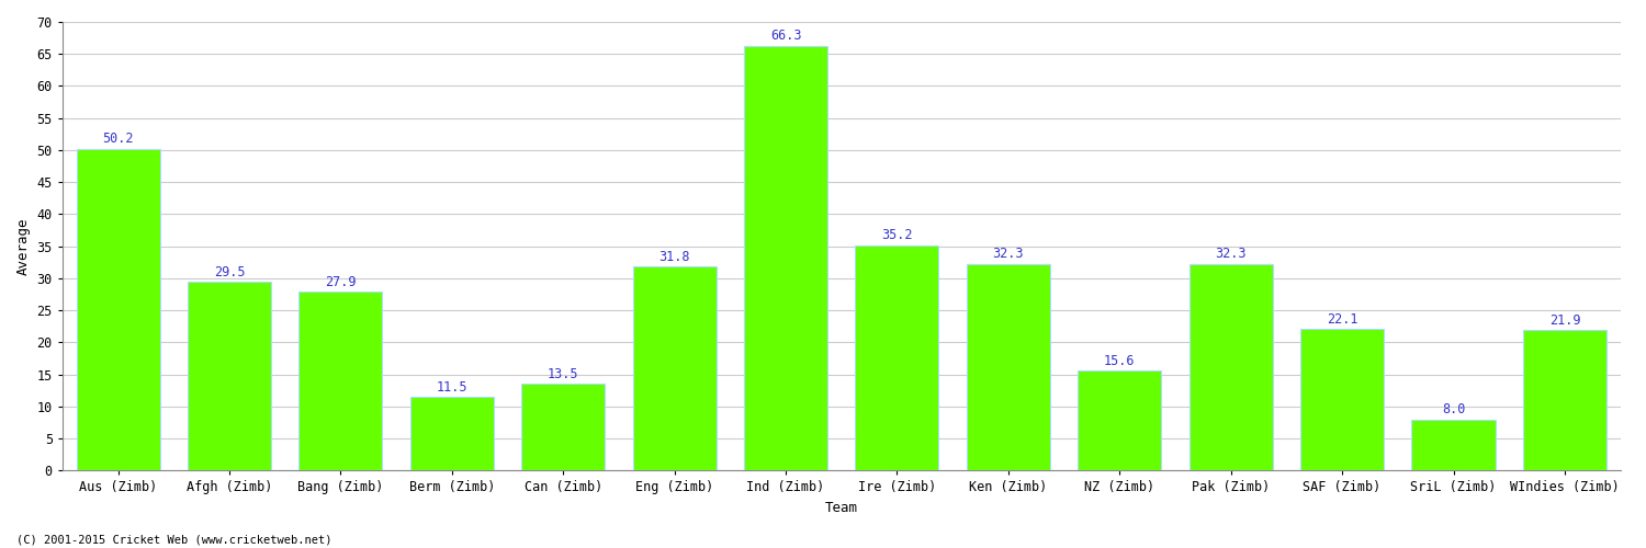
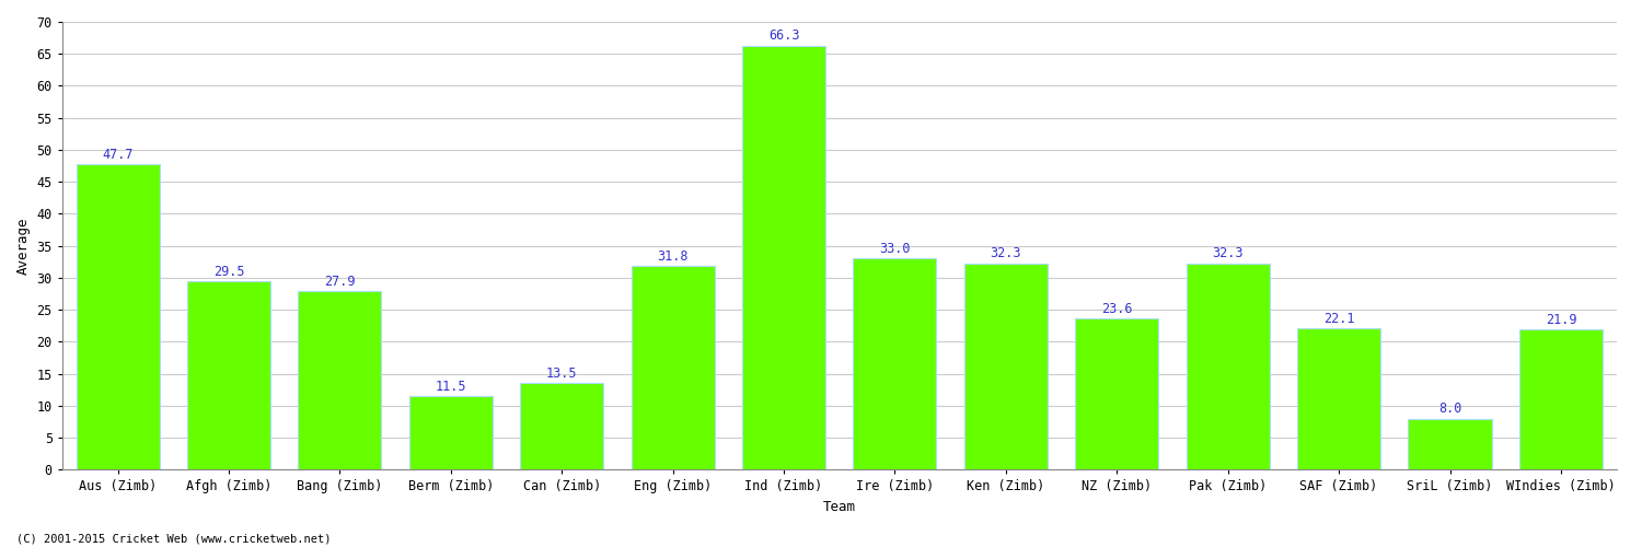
Aus (Zimb): 50.2 -> 47.7
Ire (Zimb): 35.2 -> 33.0
NZ (Zimb): 15.6 -> 23.6
